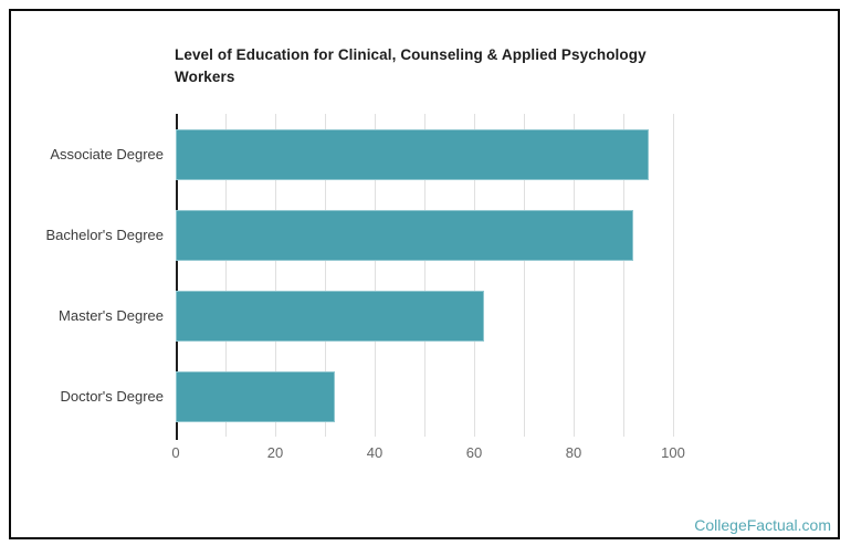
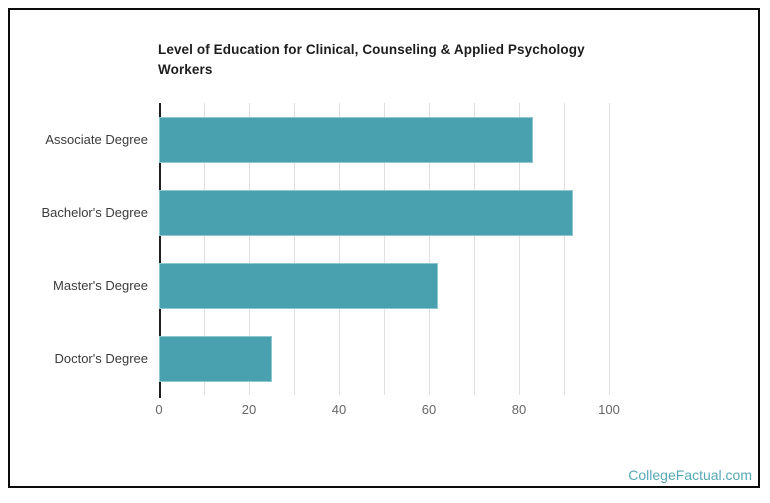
Associate Degree: 95 -> 83
Doctor's Degree: 32 -> 25
